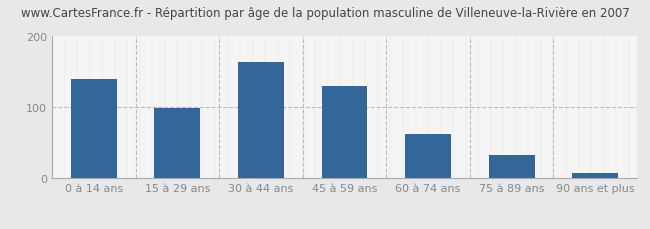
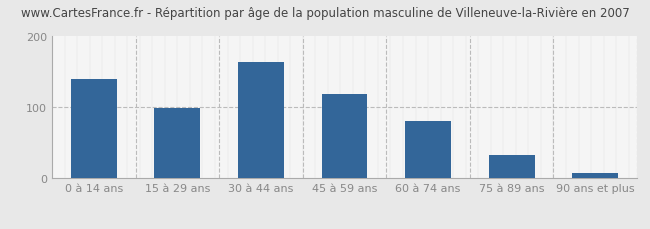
45 à 59 ans: 130 -> 118
60 à 74 ans: 62 -> 80
